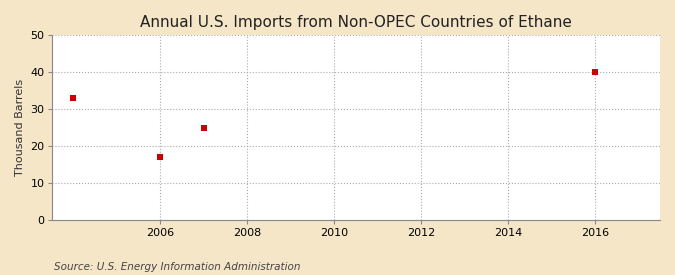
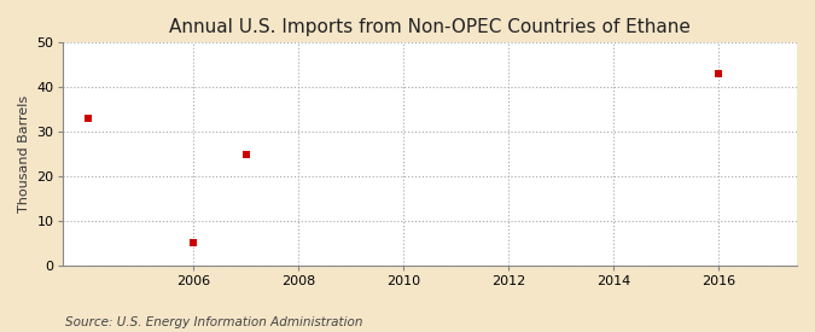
2006: 17 -> 5
2016: 40 -> 43
